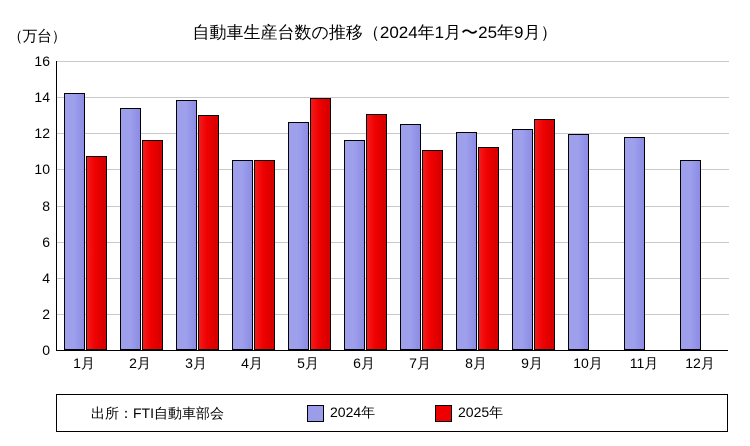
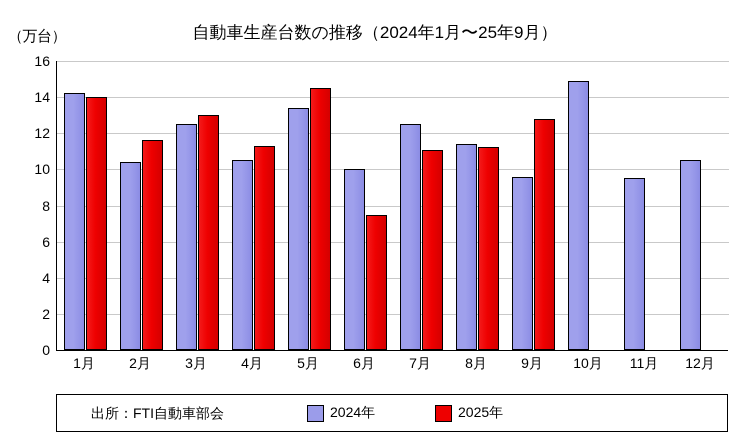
2025年/1月: 10.8 -> 14.0
2024年/2月: 13.4 -> 10.4
2024年/3月: 13.8 -> 12.5
2025年/4月: 10.5 -> 11.3
2024年/5月: 12.7 -> 13.4
2025年/5月: 13.9 -> 14.5
2024年/6月: 11.7 -> 10.0
2025年/6月: 13.1 -> 7.5
2024年/8月: 12.1 -> 11.4
2024年/9月: 12.2 -> 9.6
2024年/10月: 11.9 -> 14.9
2024年/11月: 11.8 -> 9.5
